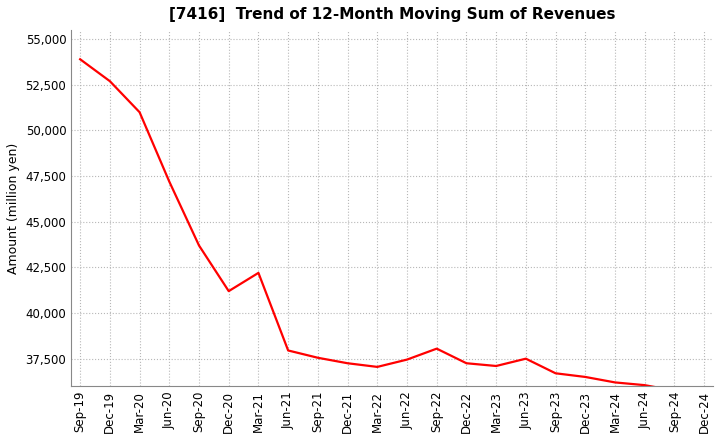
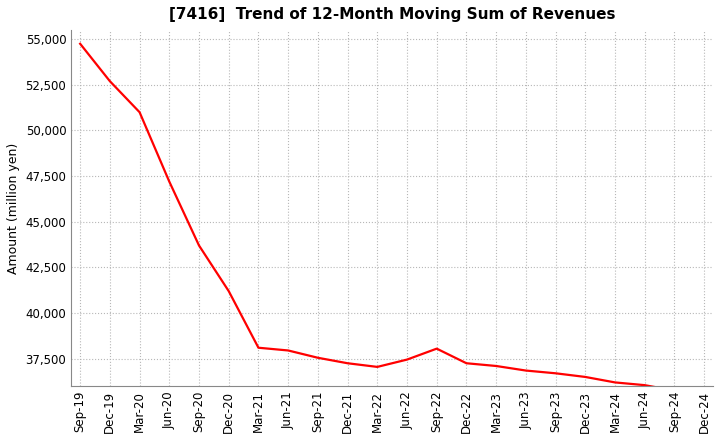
Sep-19: 53,900 -> 54,800
Mar-21: 42,200 -> 38,100
Jun-23: 37,500 -> 36,800
